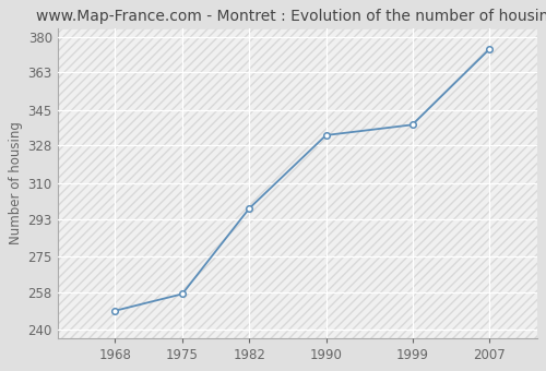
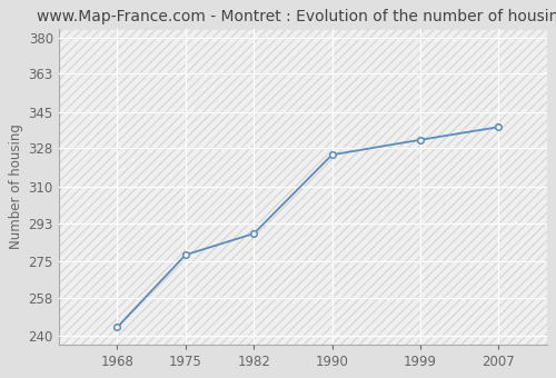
1968: 249 -> 244
1975: 257 -> 278
1982: 298 -> 288
1990: 333 -> 325
1999: 338 -> 332
2007: 374 -> 338
